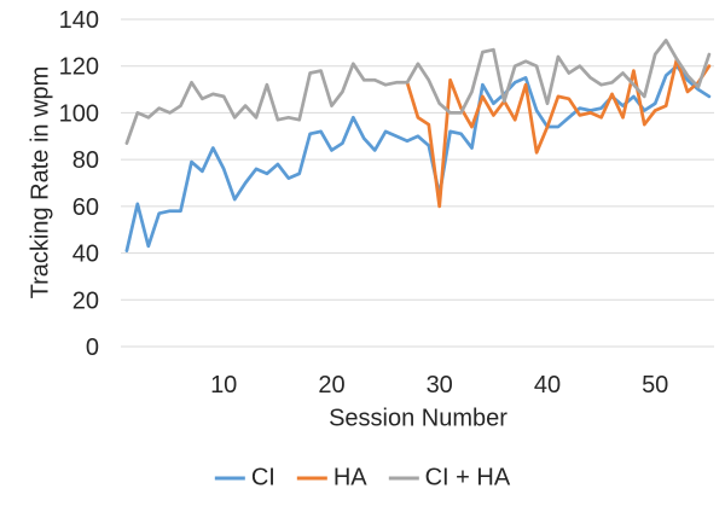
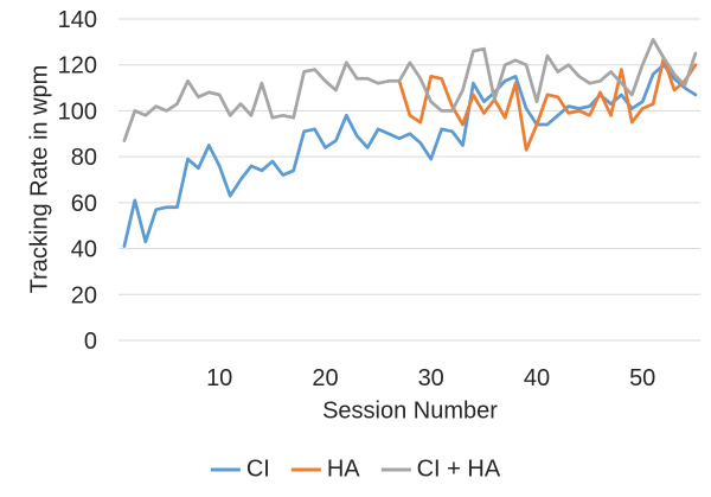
CI + HA/20: 103 -> 113
CI/30: 65 -> 79
HA/30: 60 -> 115
CI + HA/50: 125 -> 120
